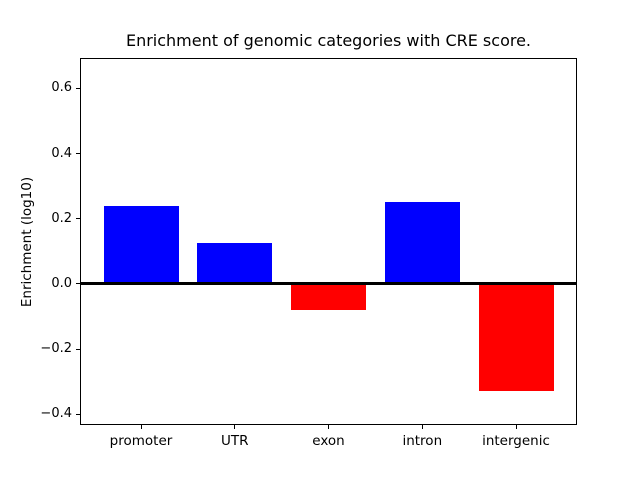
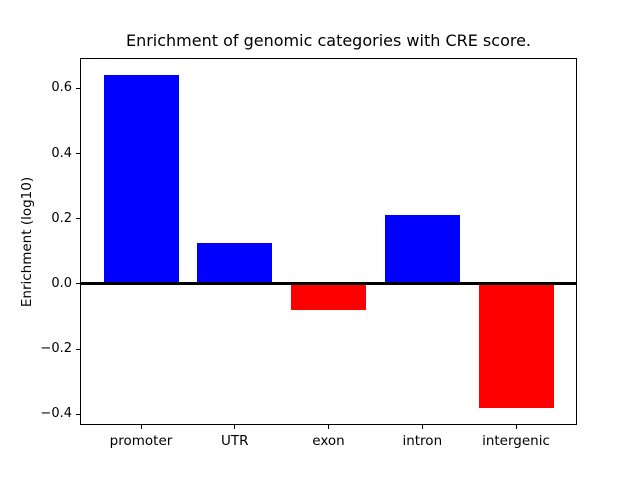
promoter: 0.24 -> 0.64
intron: 0.25 -> 0.21
intergenic: -0.33 -> -0.38
